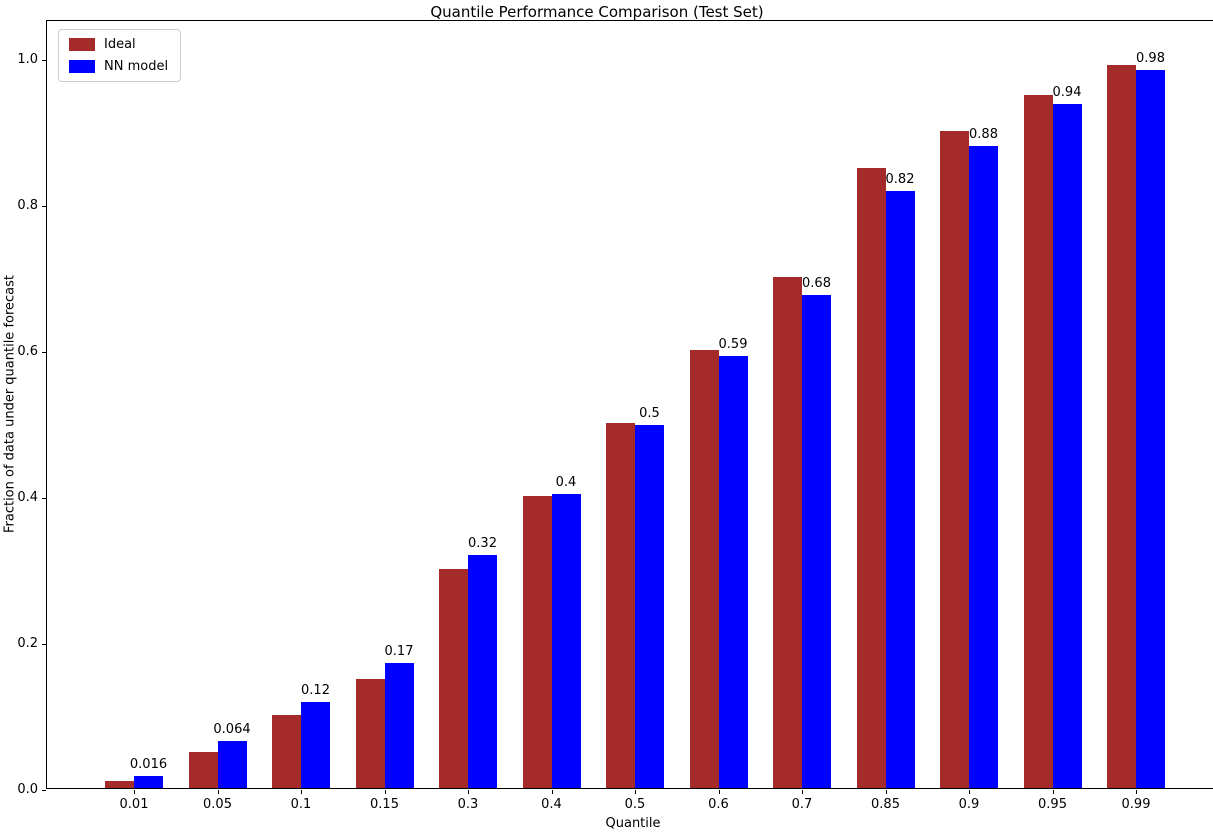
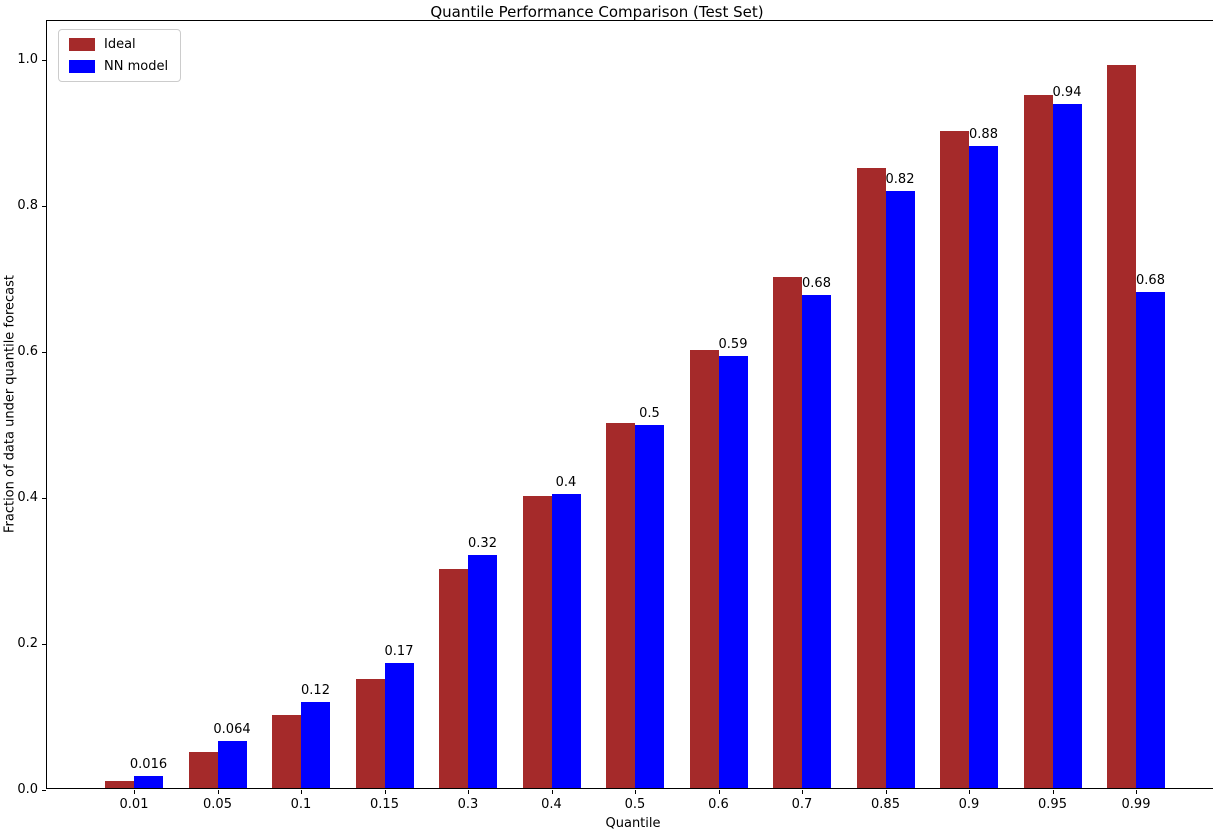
NN model/0.99: 0.98 -> 0.68
